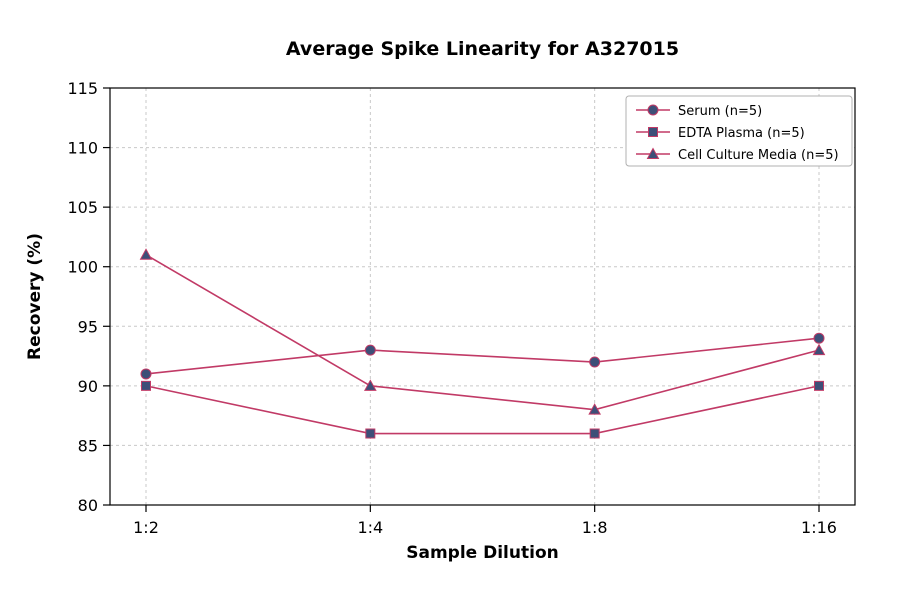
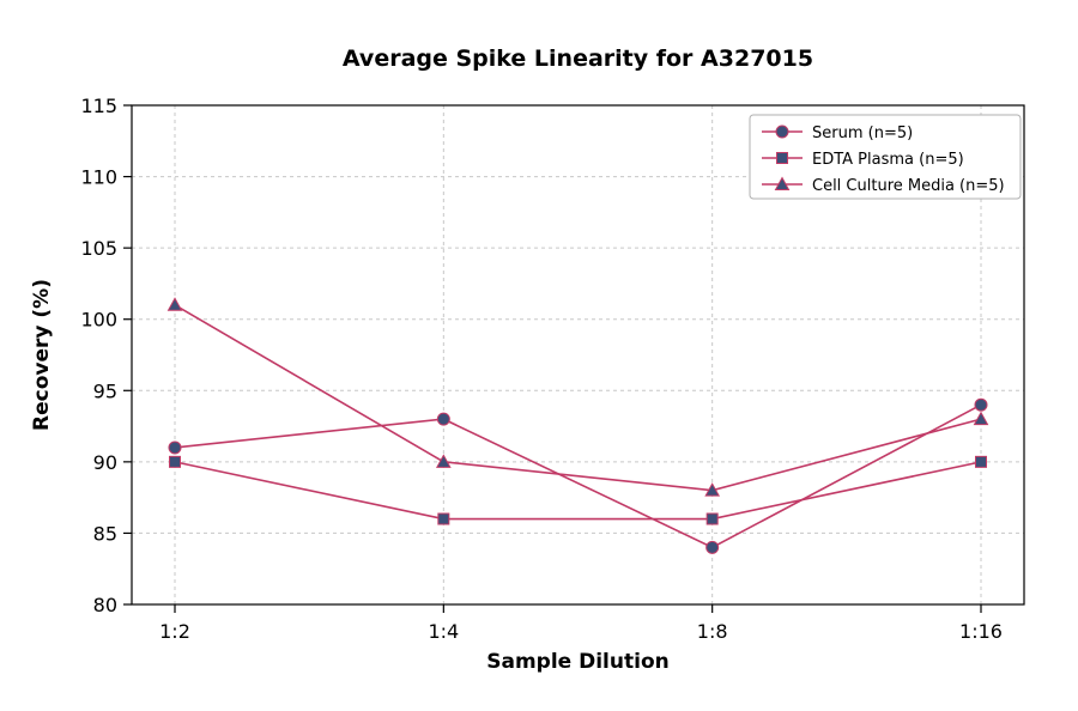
Serum (n=5)/1:8: 92 -> 84
